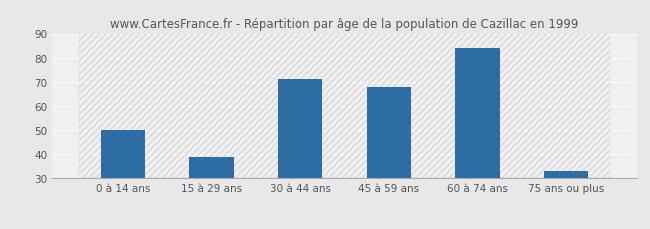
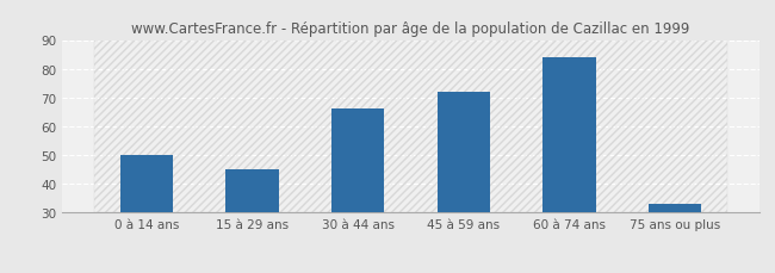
15 à 29 ans: 39 -> 45
30 à 44 ans: 71 -> 66
45 à 59 ans: 68 -> 72
